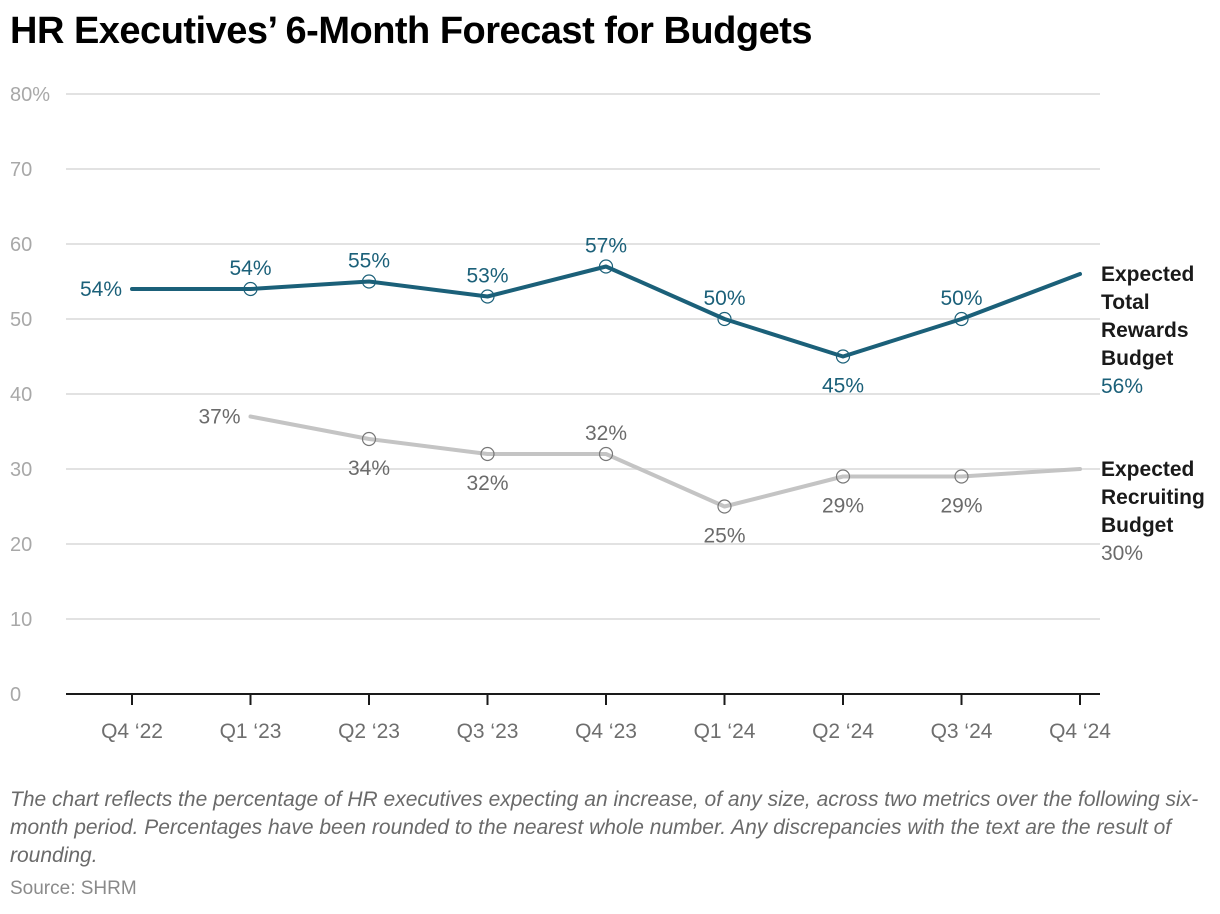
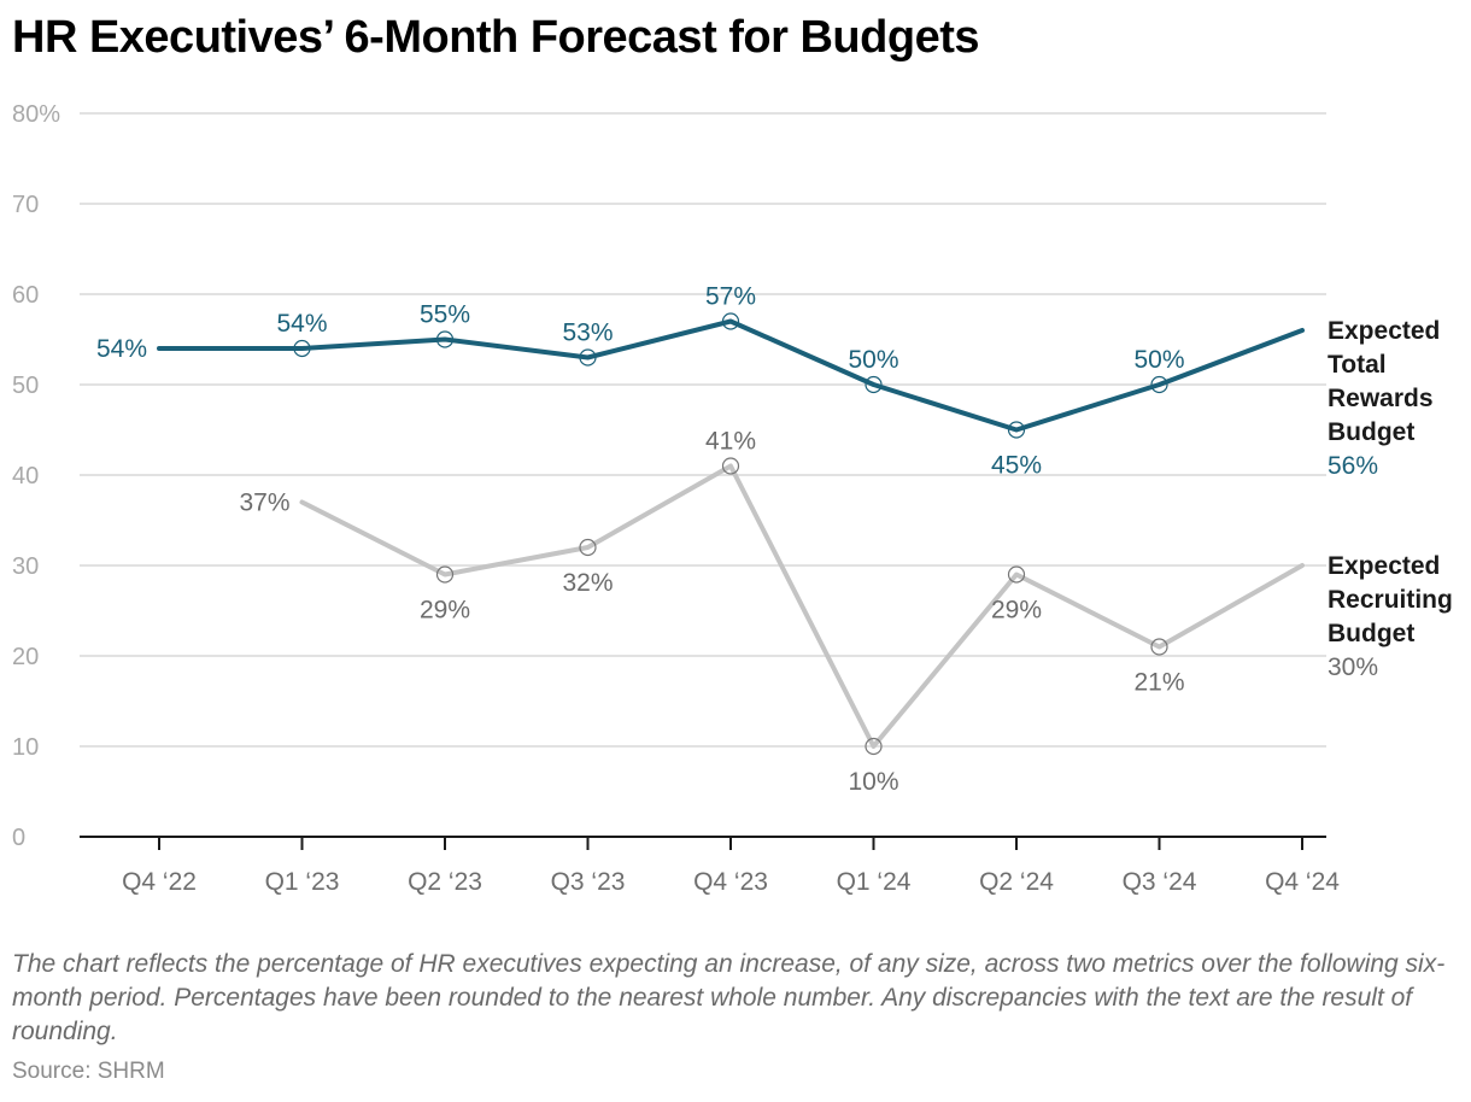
Expected Recruiting Budget/Q2 ‘23: 34% -> 29%
Expected Recruiting Budget/Q4 ‘23: 32% -> 41%
Expected Recruiting Budget/Q1 ‘24: 25% -> 10%
Expected Recruiting Budget/Q3 ‘24: 29% -> 21%
